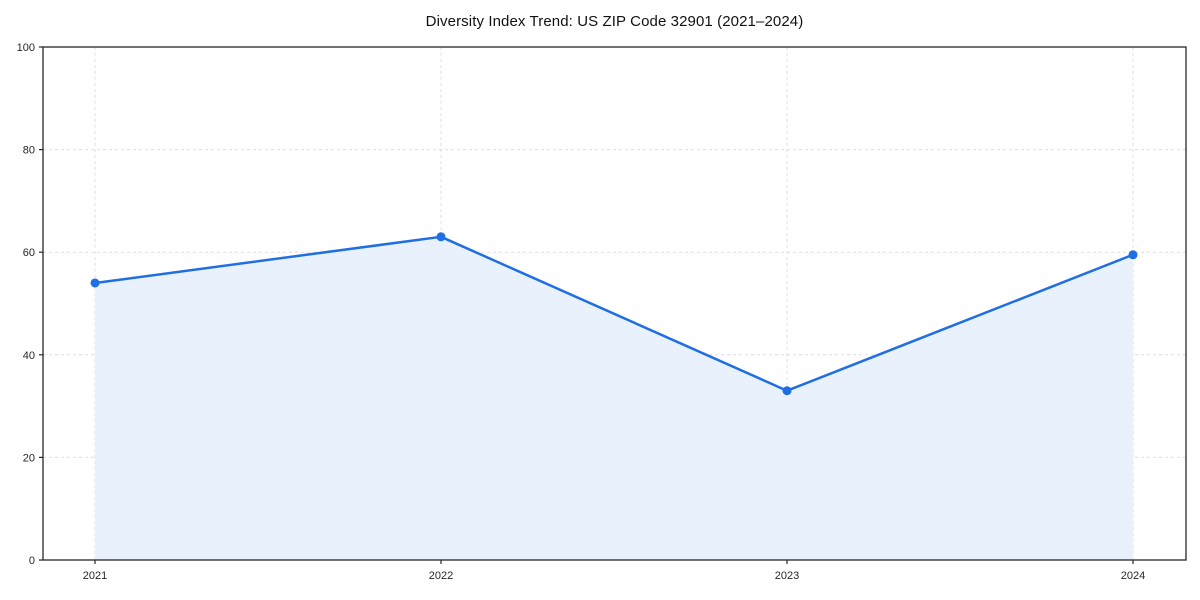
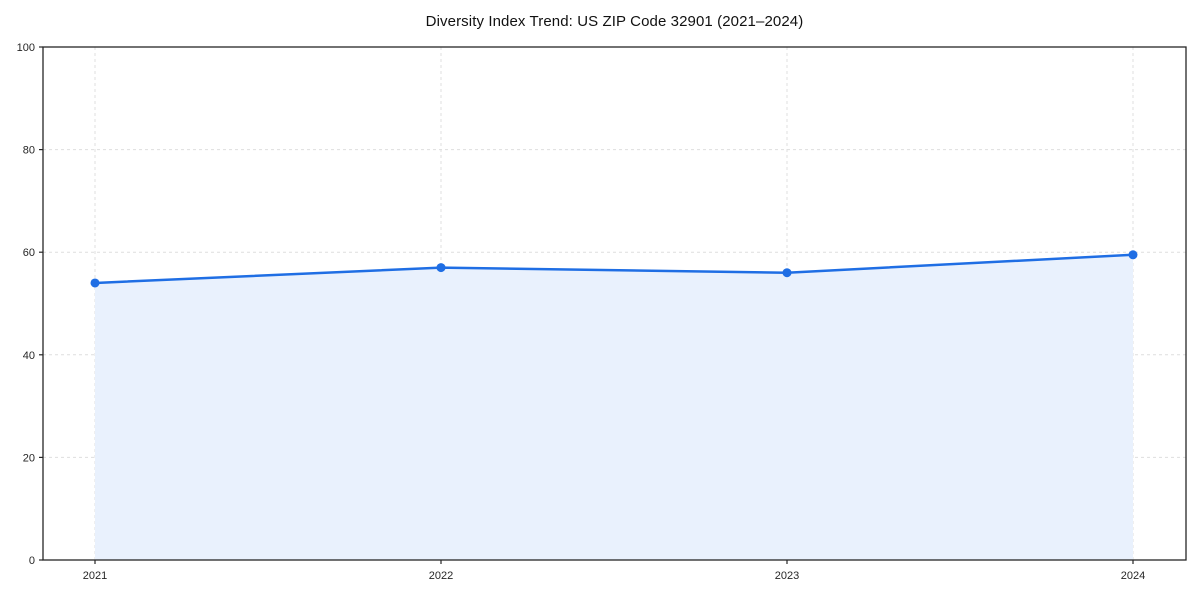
2022: 63 -> 57
2023: 33 -> 56
